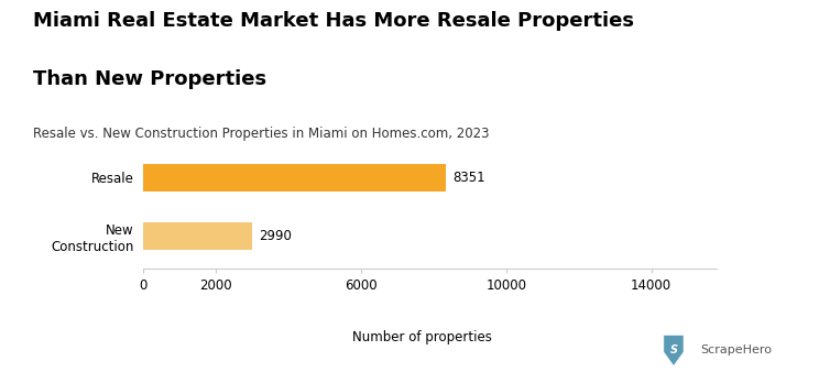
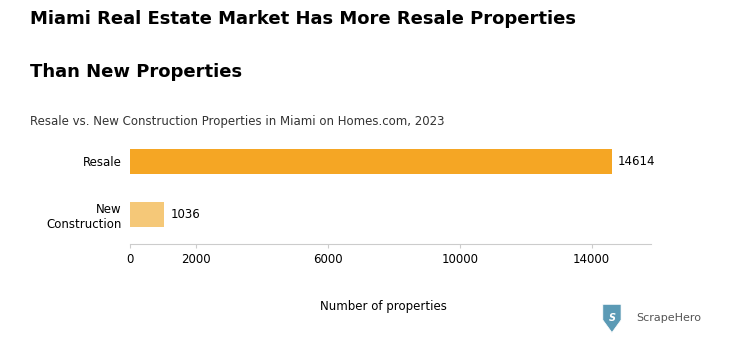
Resale: 8351 -> 14614
New Construction: 2990 -> 1036
